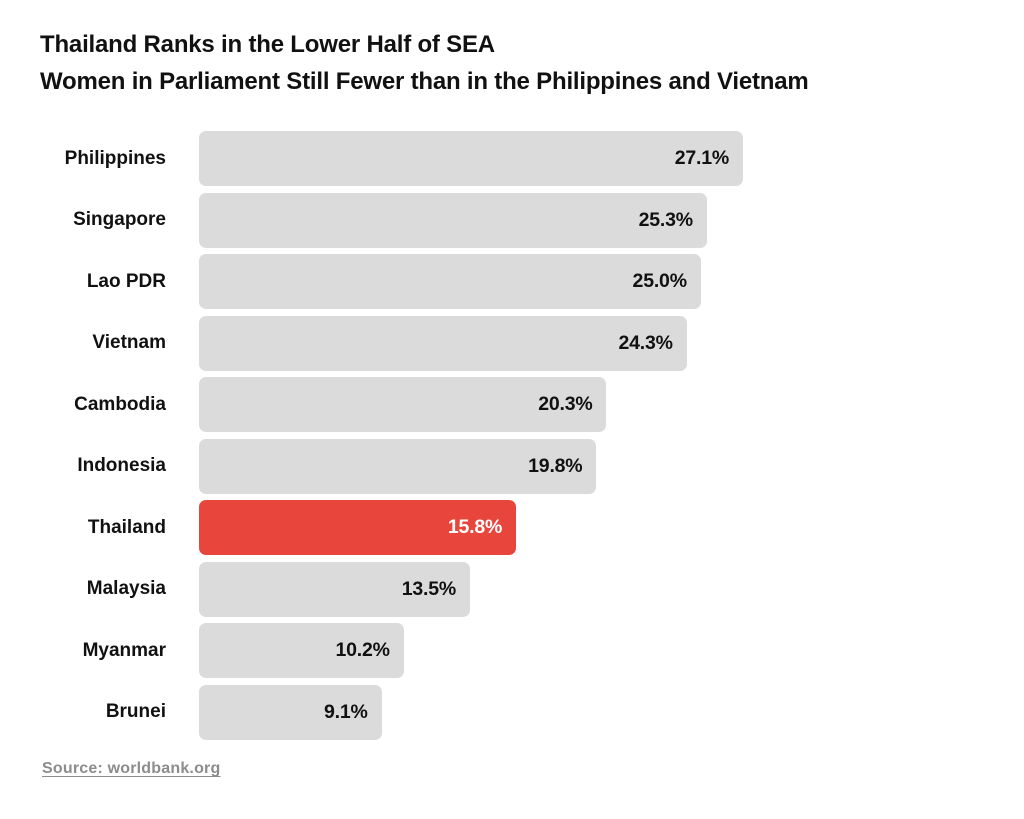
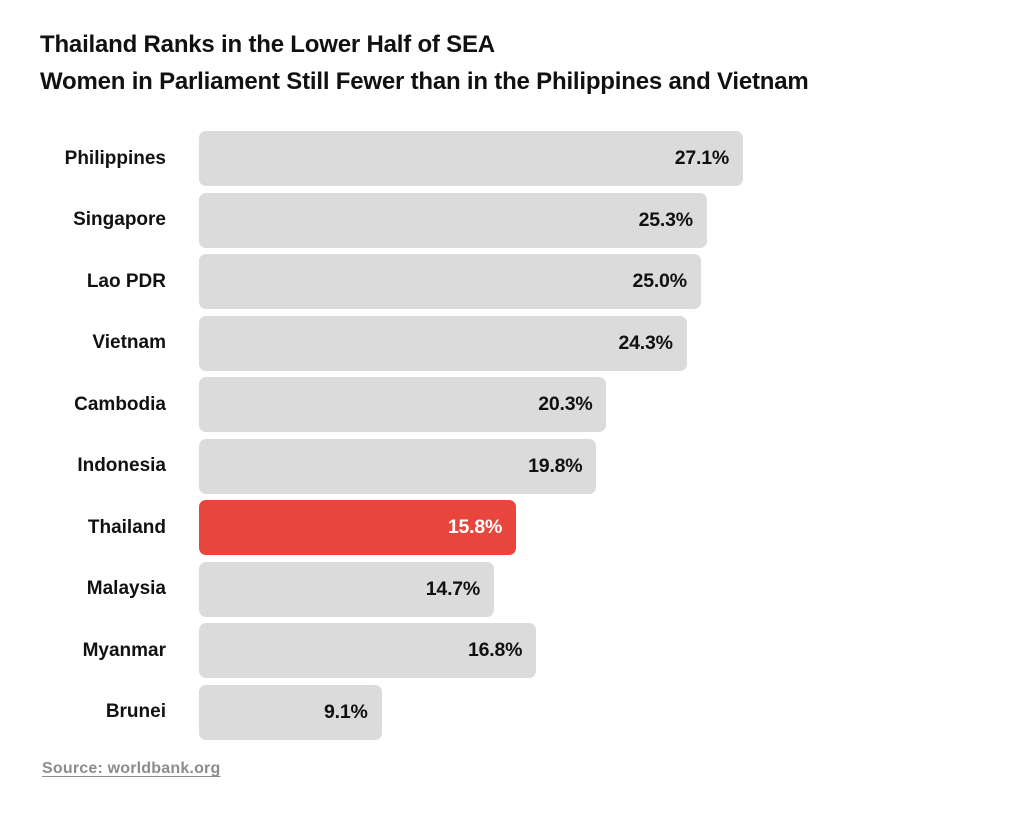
Malaysia: 13.5% -> 14.7%
Myanmar: 10.2% -> 16.8%
